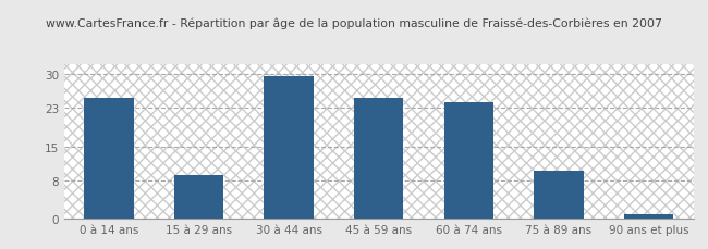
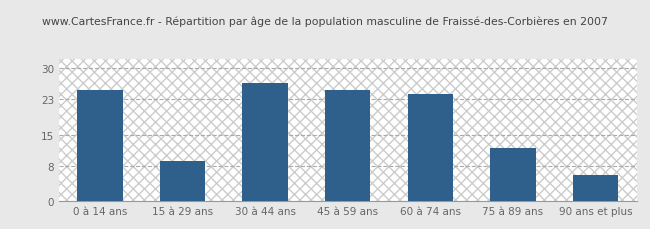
30 à 44 ans: 29.5 -> 26.5
75 à 89 ans: 10.0 -> 12.0
90 ans et plus: 1.0 -> 6.0
